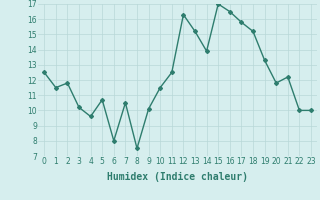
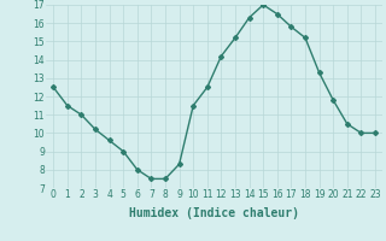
2: 11.8 -> 11.0
5: 10.7 -> 9.0
7: 10.5 -> 7.5
9: 10.1 -> 8.3
12: 16.3 -> 14.2
14: 13.9 -> 16.3
21: 12.2 -> 10.5
